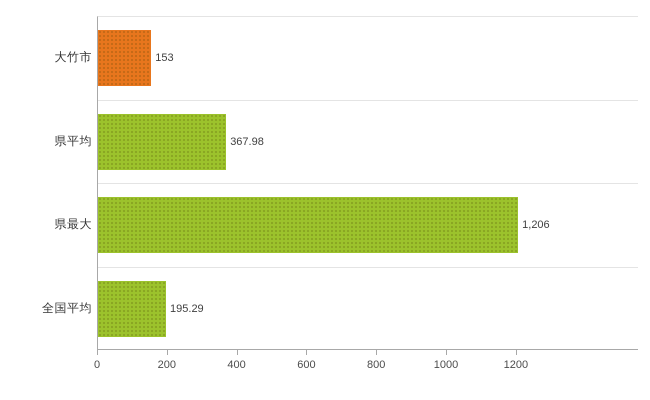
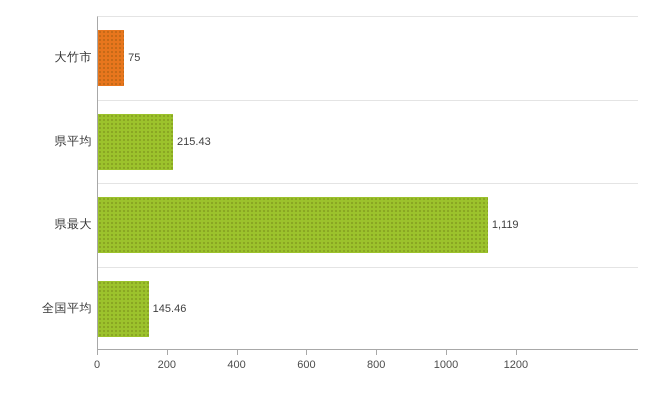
大竹市: 153 -> 75
県平均: 367.98 -> 215.43
県最大: 1,206 -> 1,119
全国平均: 195.29 -> 145.46
